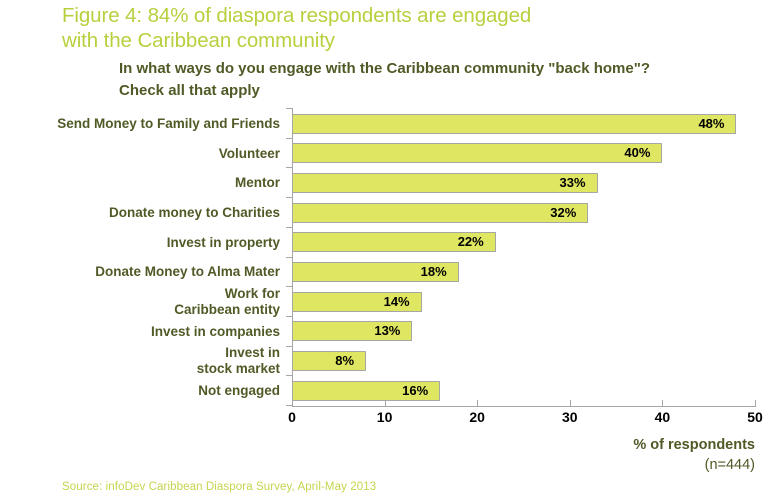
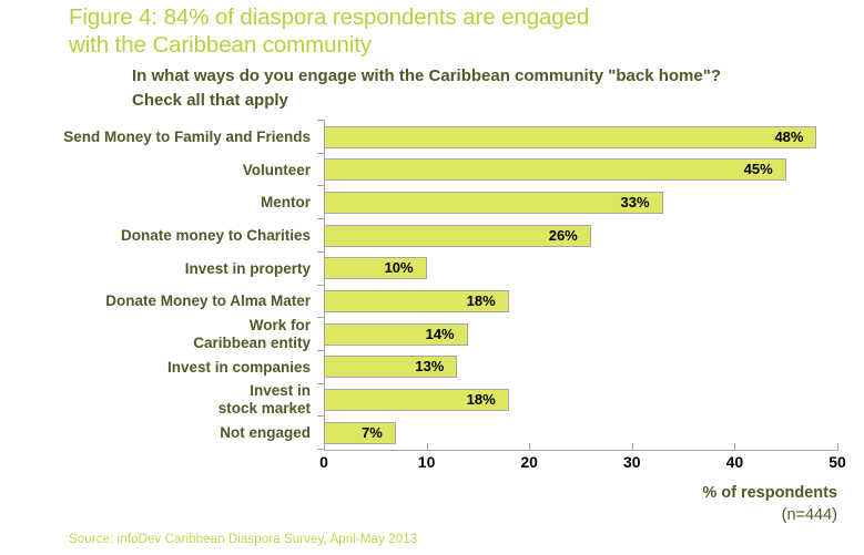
Volunteer: 40% -> 45%
Donate money to Charities: 32% -> 26%
Invest in property: 22% -> 10%
Invest in stock market: 8% -> 18%
Not engaged: 16% -> 7%
